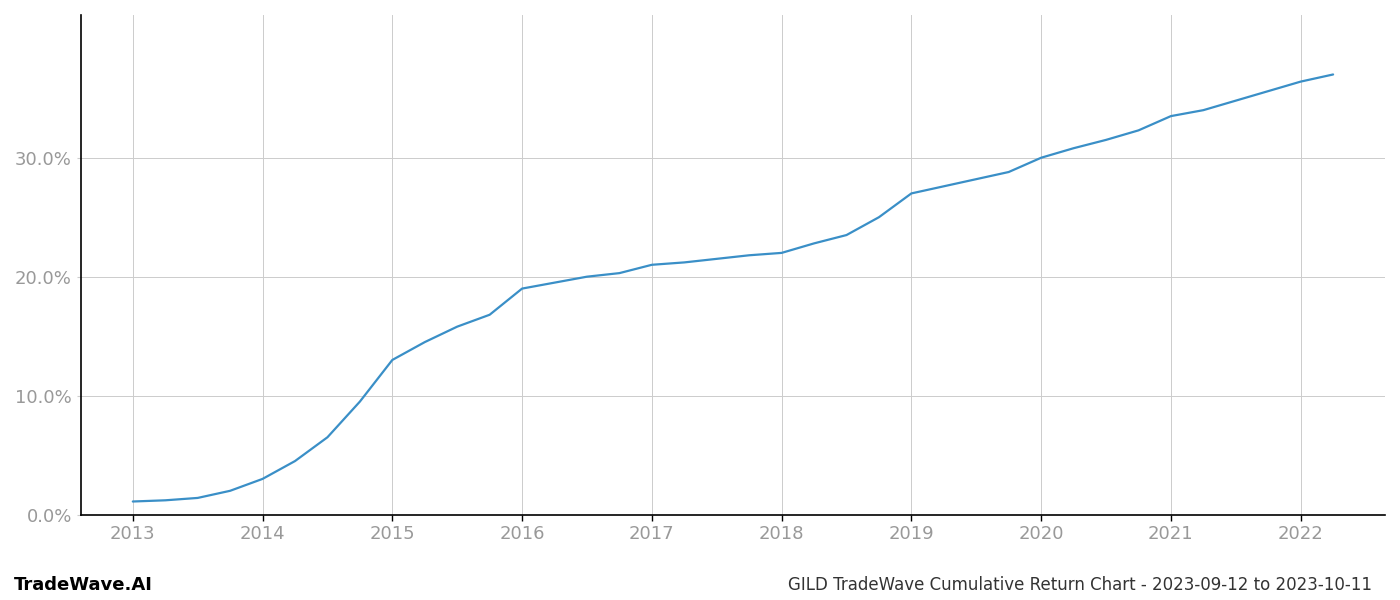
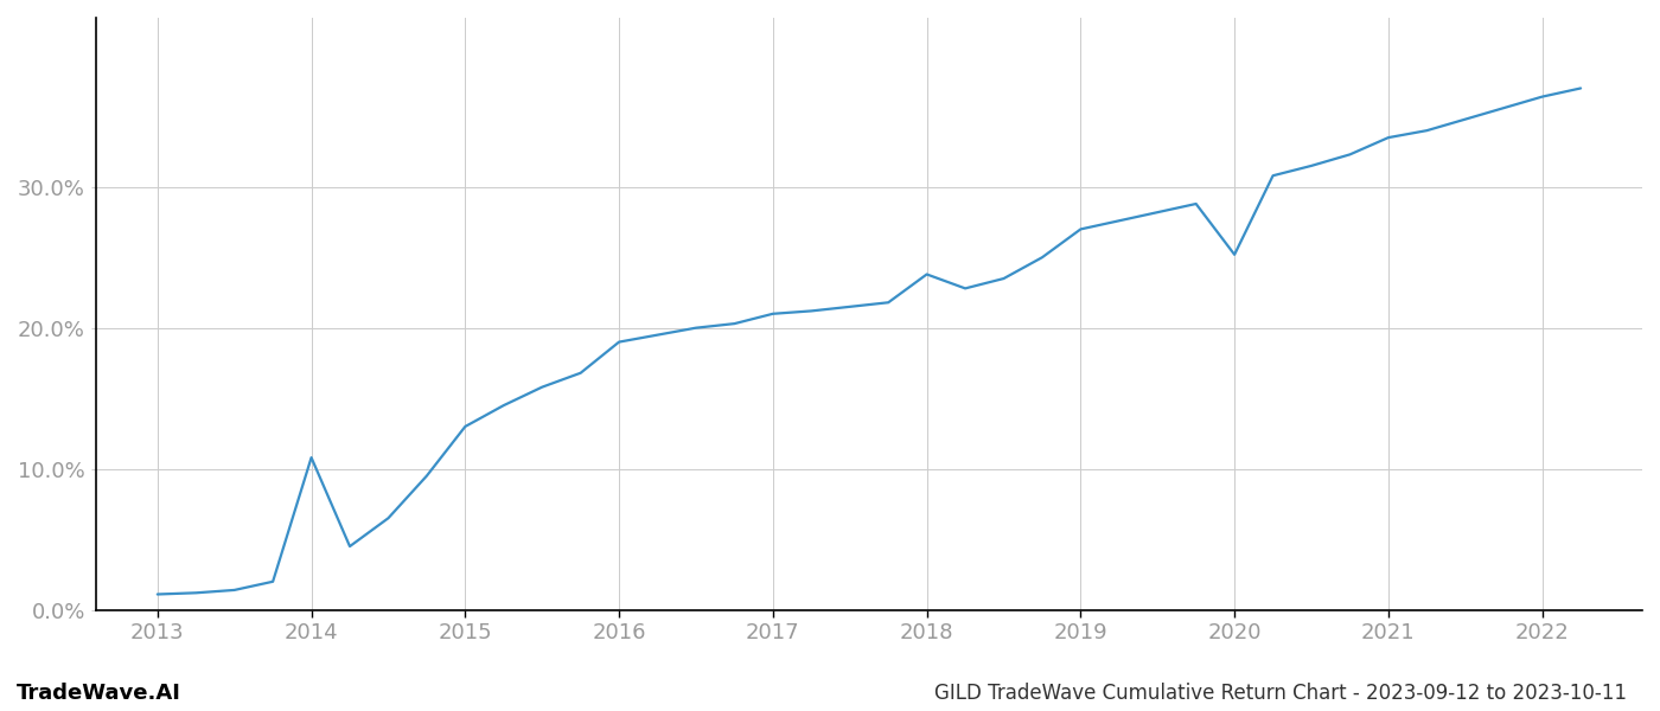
2014: 3.0% -> 10.8%
2018: 22.0% -> 23.8%
2020: 30.0% -> 25.2%
